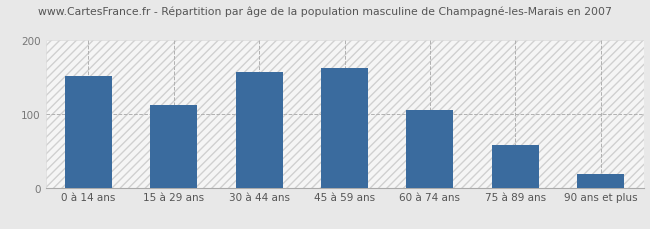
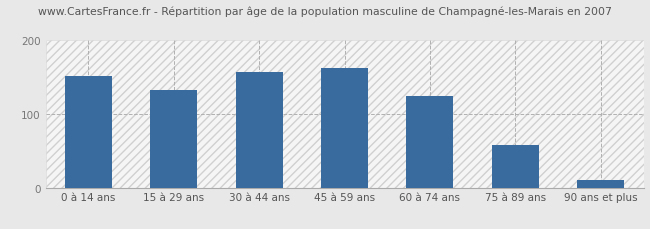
15 à 29 ans: 112 -> 133
60 à 74 ans: 106 -> 125
90 ans et plus: 18 -> 10
